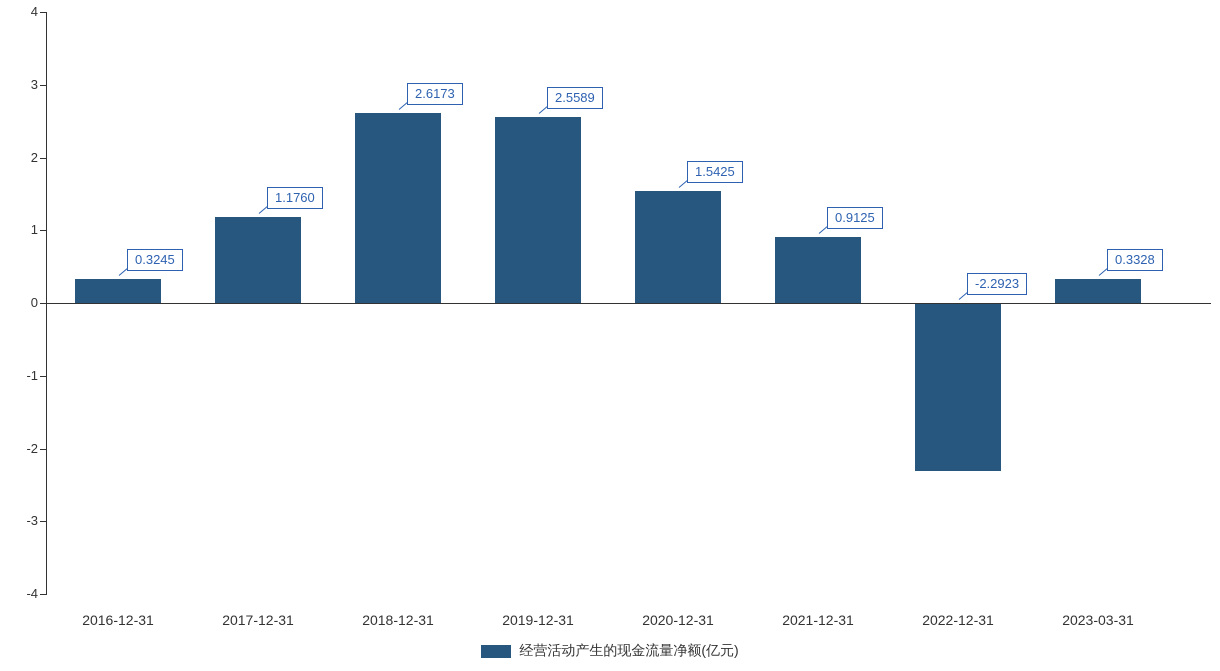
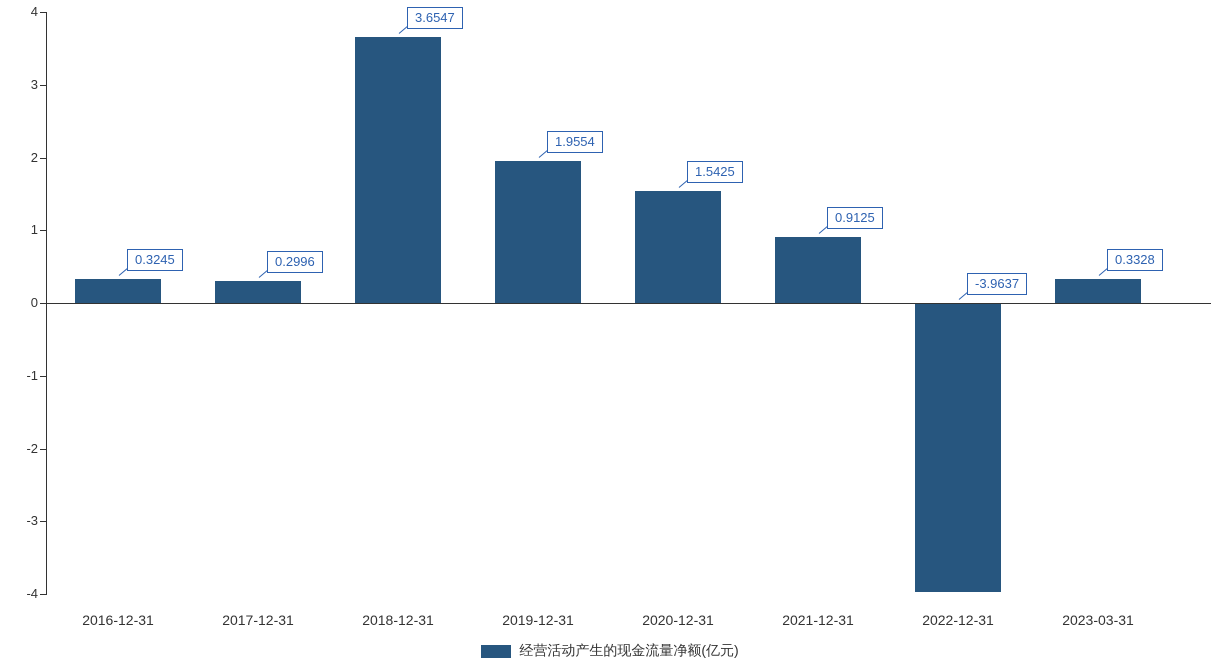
2017-12-31: 1.1760 -> 0.2996
2018-12-31: 2.6173 -> 3.6547
2019-12-31: 2.5589 -> 1.9554
2022-12-31: -2.2923 -> -3.9637
